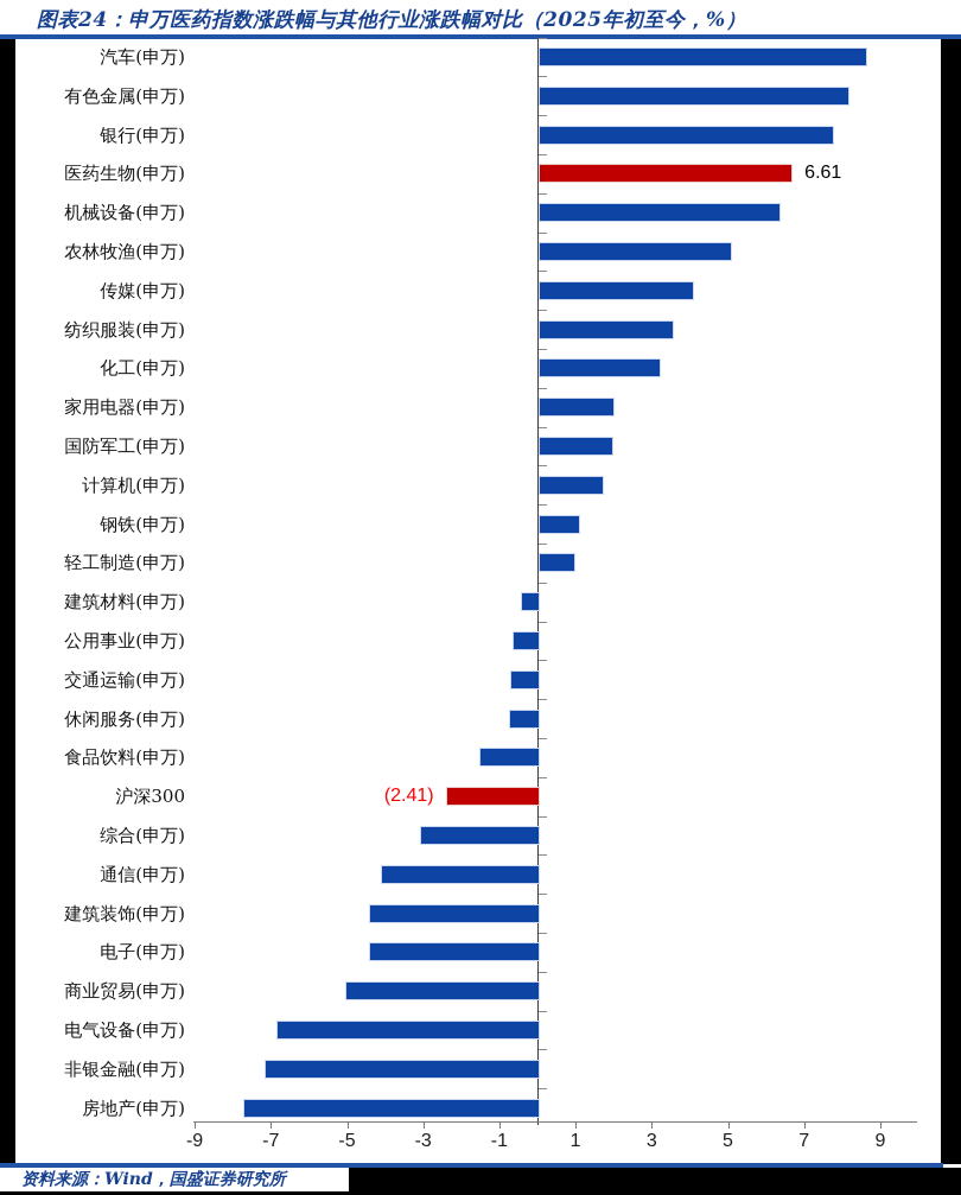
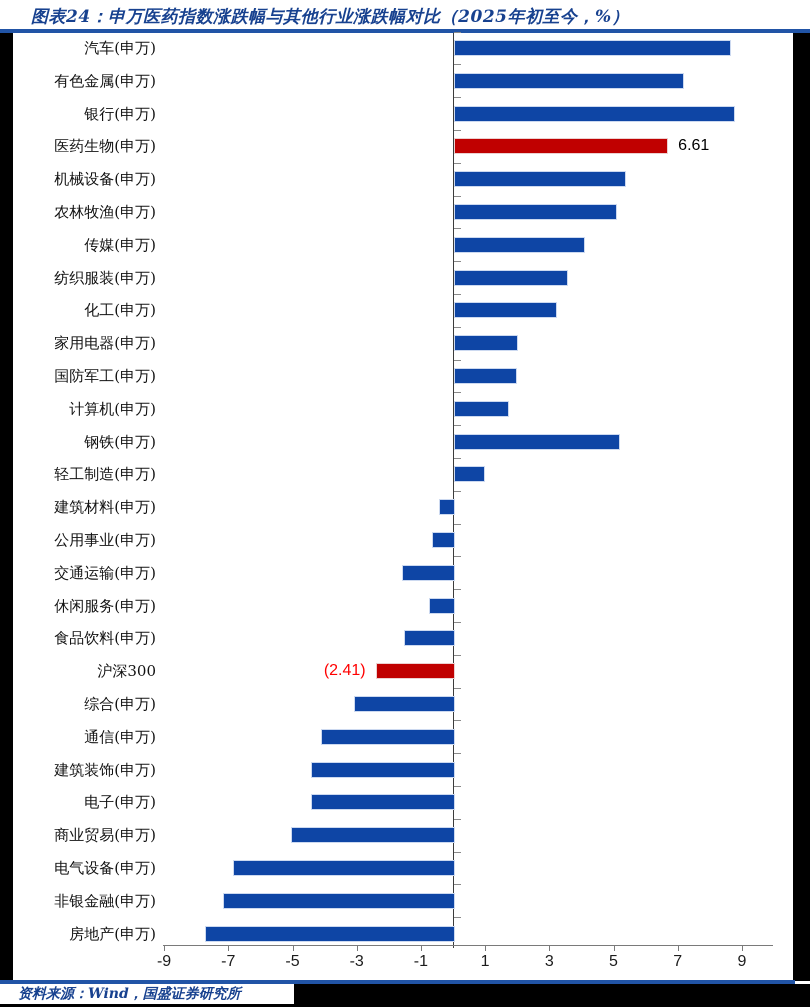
有色金属(申万): 8.1 -> 7.1
银行(申万): 7.7 -> 8.7
机械设备(申万): 6.3 -> 5.3
钢铁(申万): 1.0 -> 5.1
交通运输(申万): -0.7 -> -1.6
